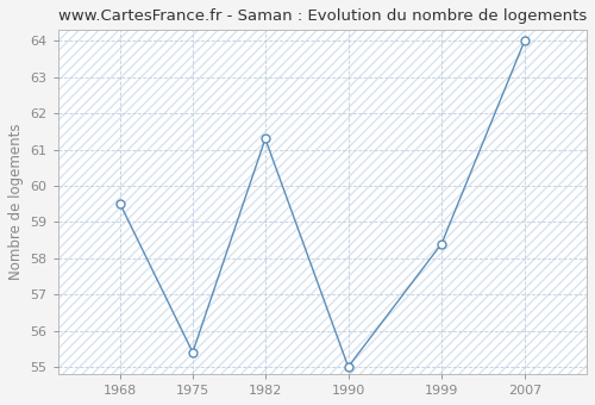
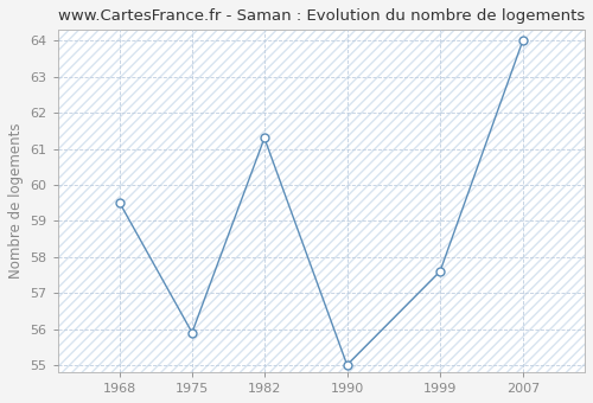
1975: 55.4 -> 55.9
1999: 58.4 -> 57.6
